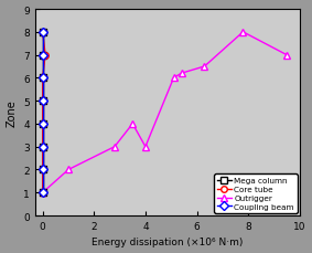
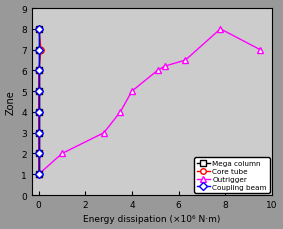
Outrigger/4: 3.0 -> 5.0
